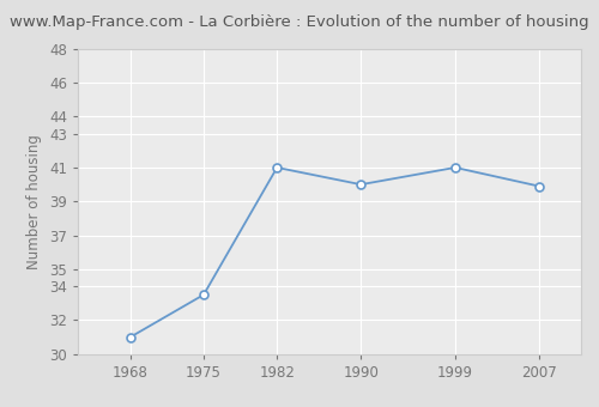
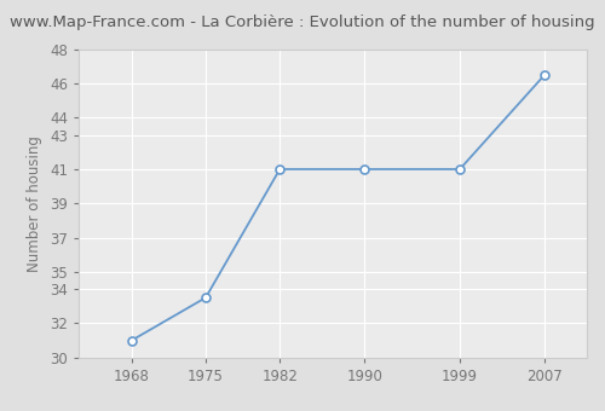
1990: 40.0 -> 41.0
2007: 39.9 -> 46.5
